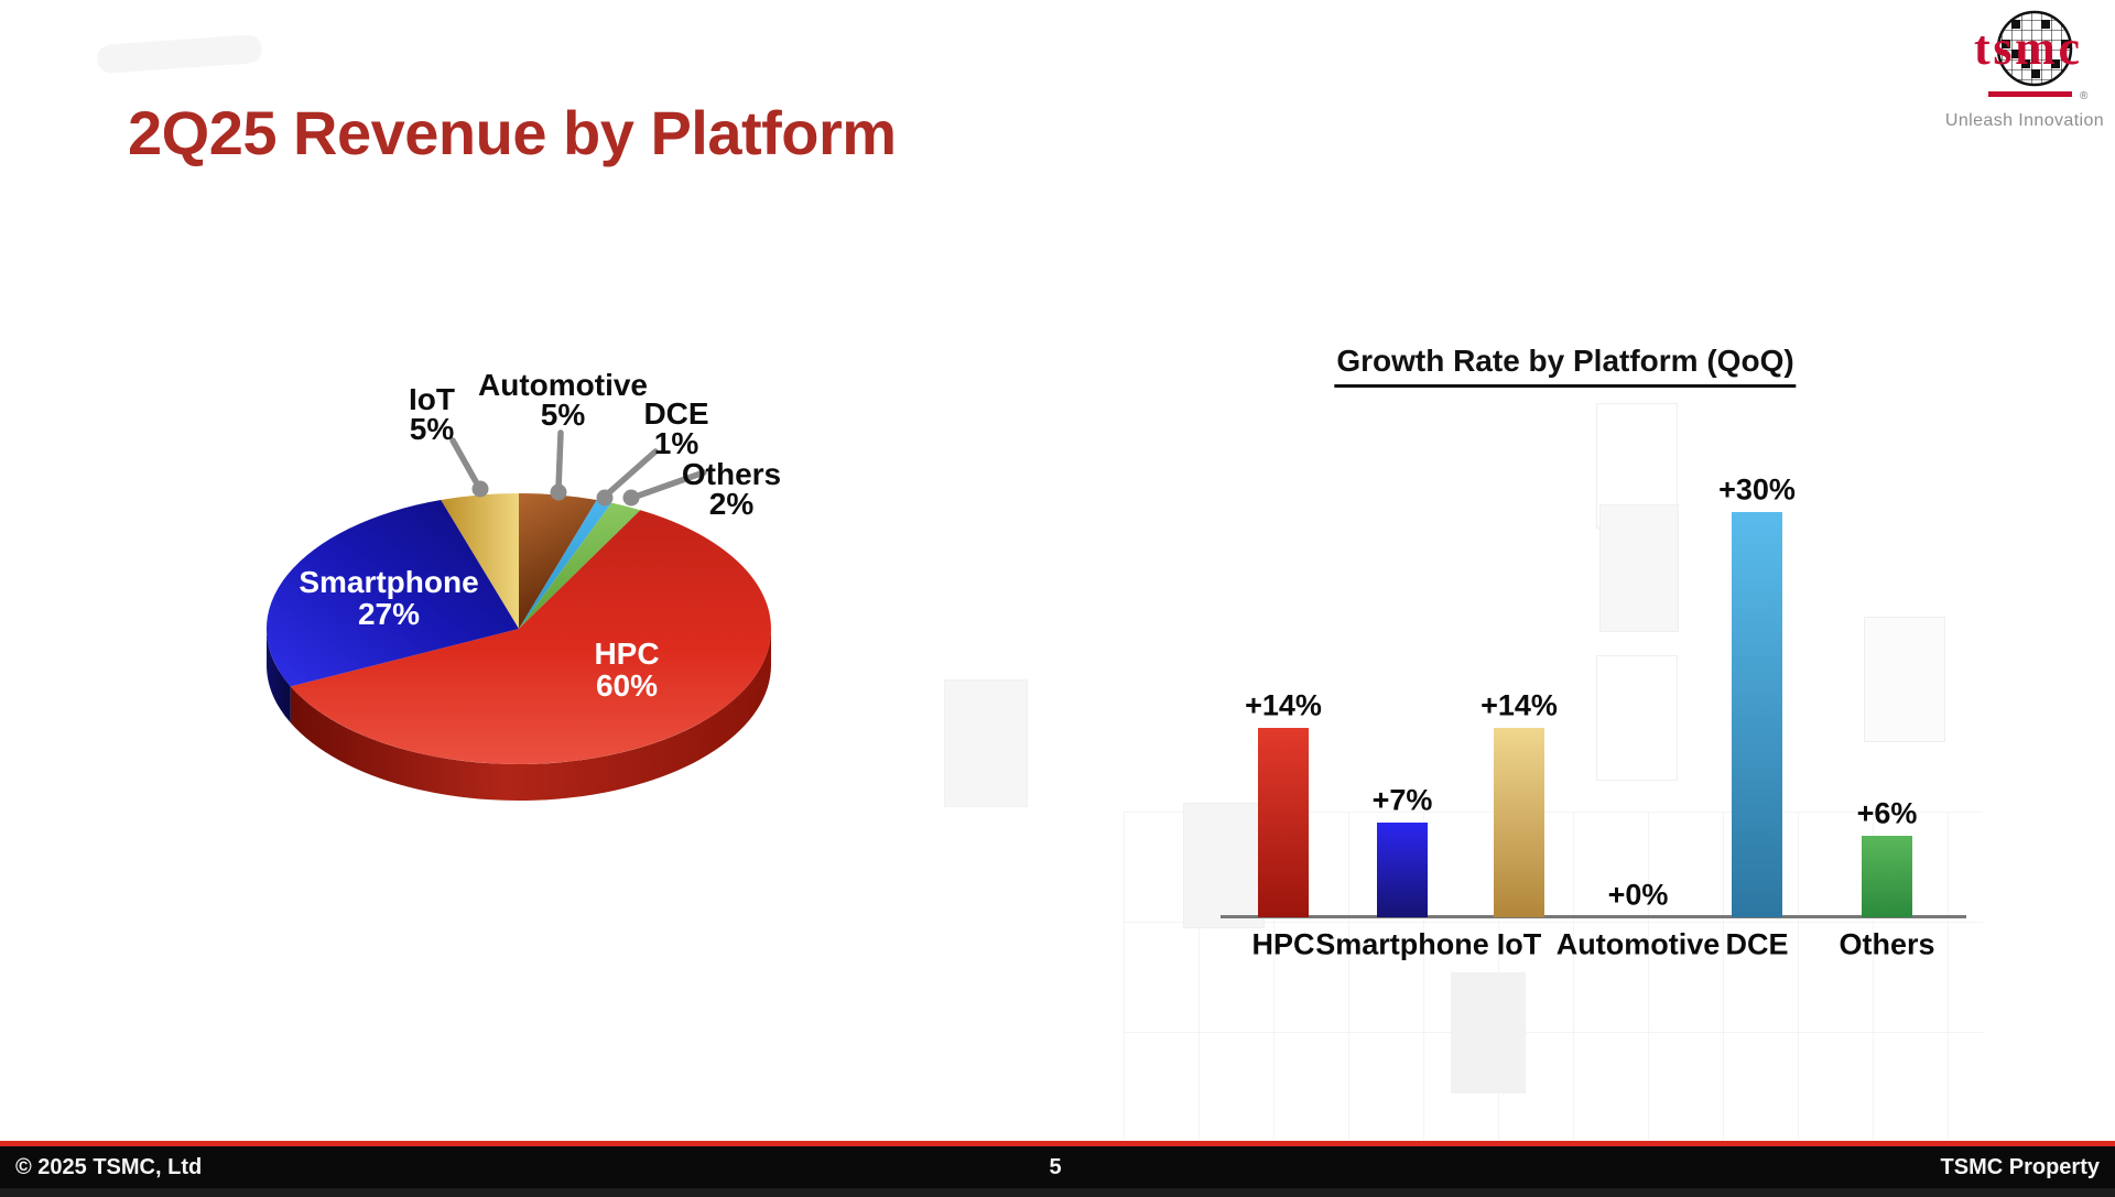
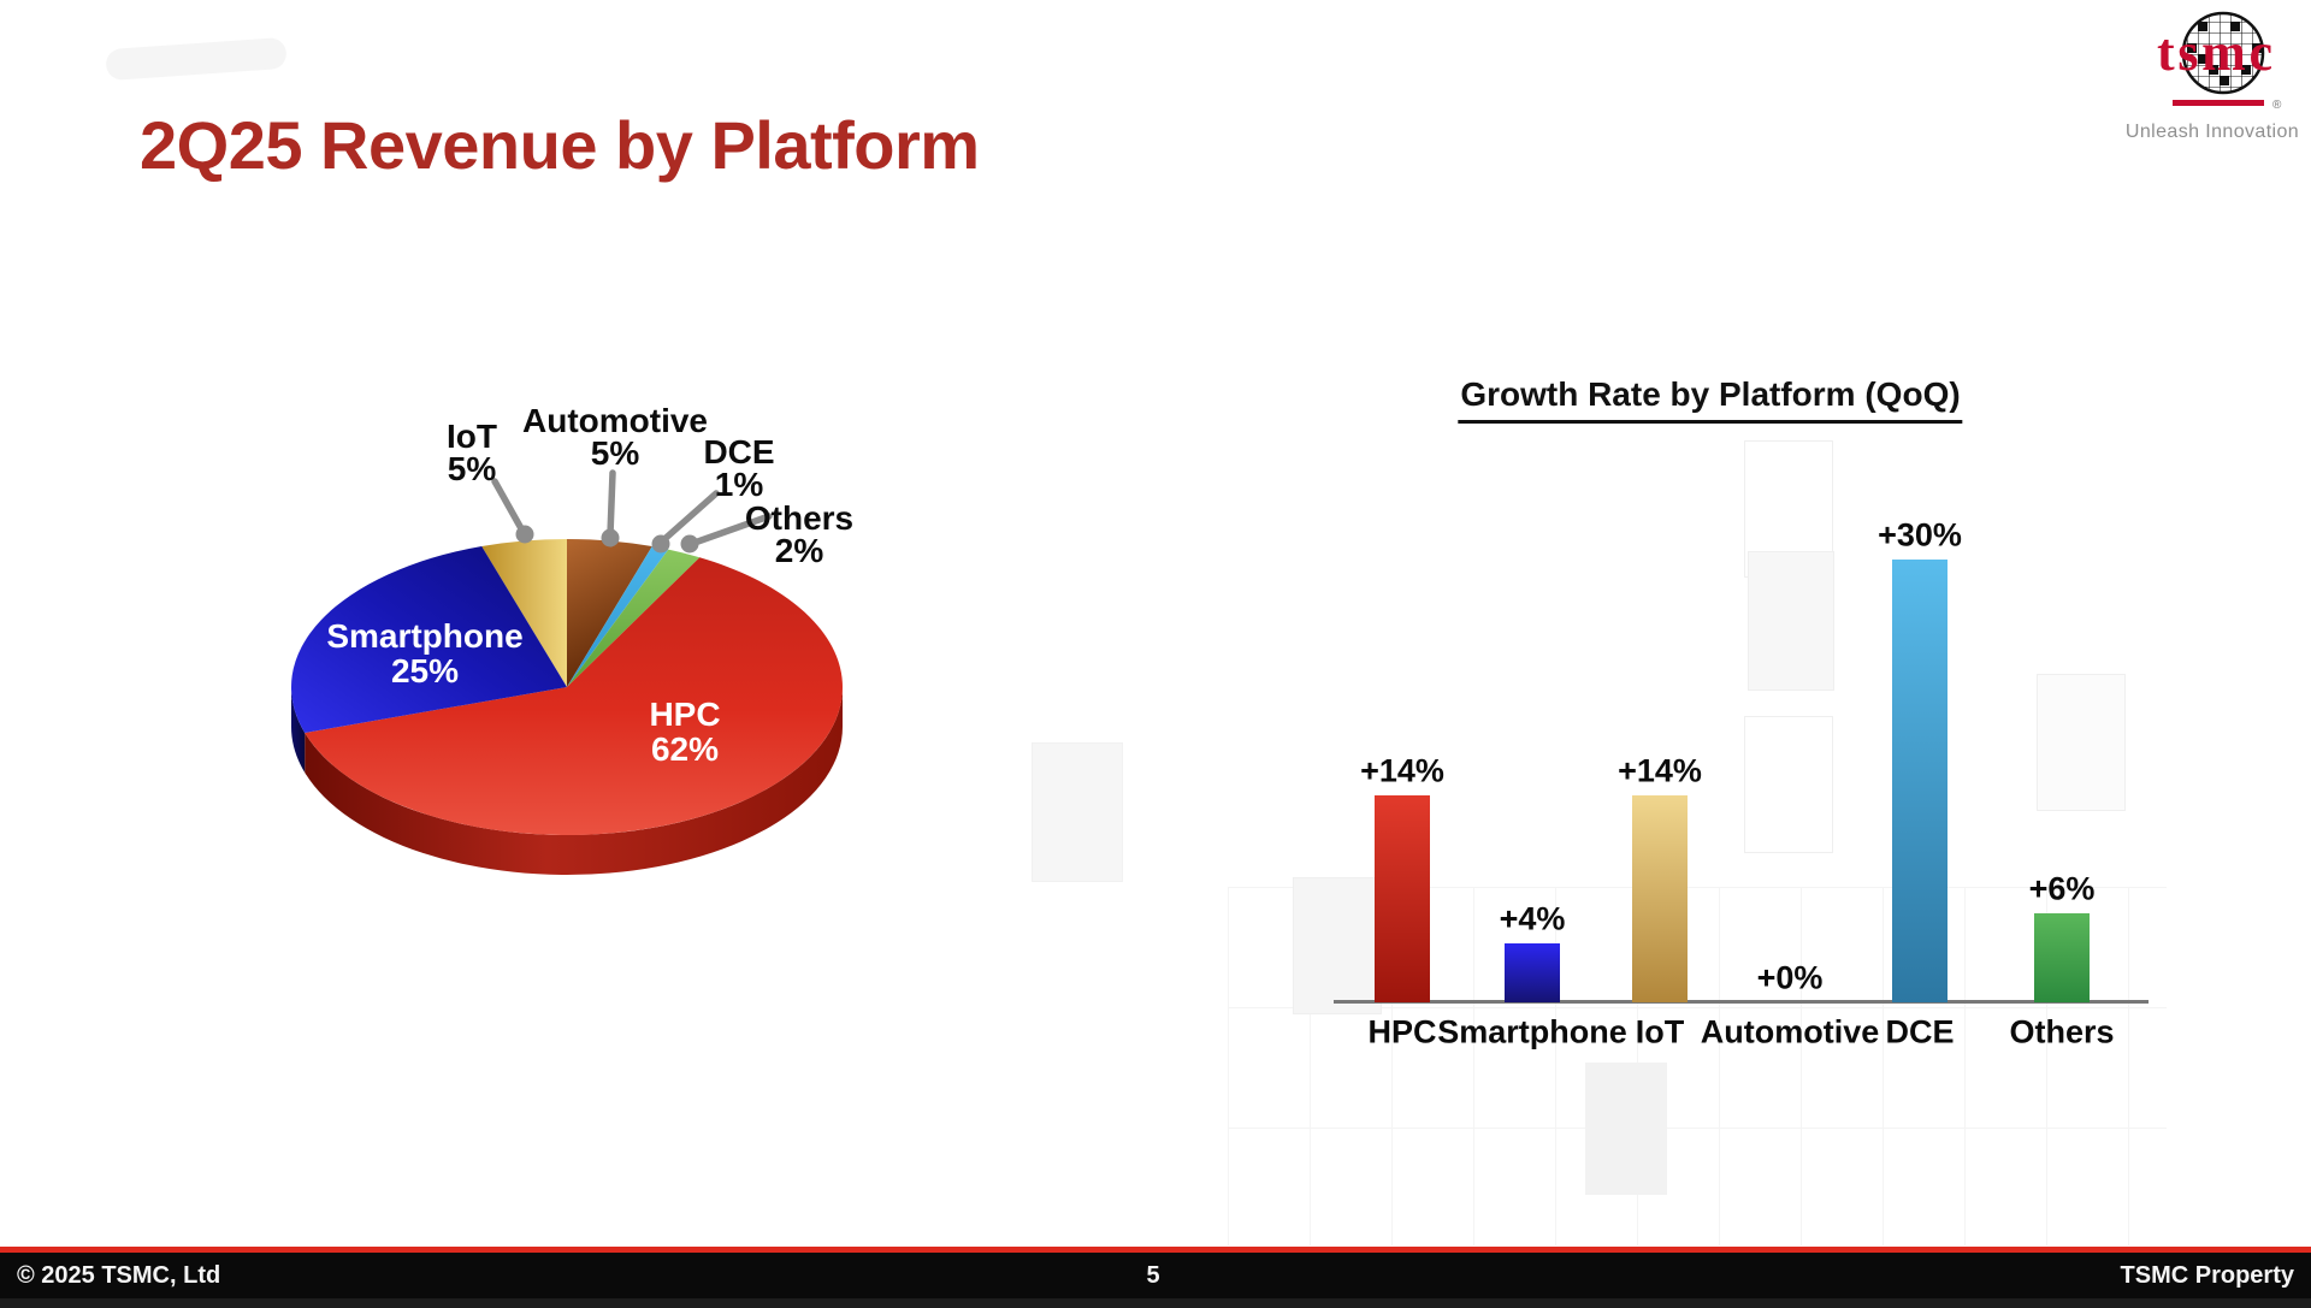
2Q25 Revenue by Platform/HPC: 60% -> 62%
2Q25 Revenue by Platform/Smartphone: 27% -> 25%
Growth Rate by Platform (QoQ)/Smartphone: +7% -> +4%
